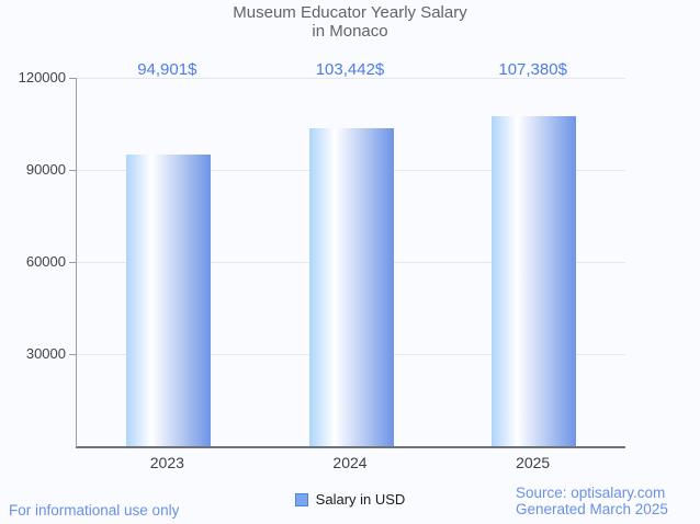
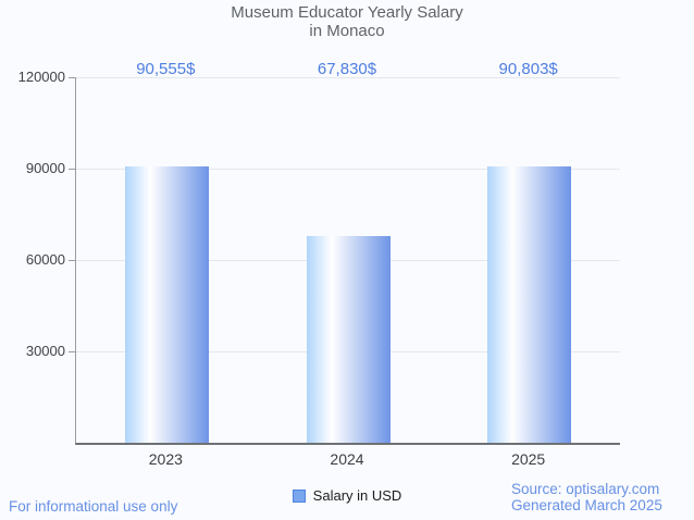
2023: 94,901 -> 90,555
2024: 103,442 -> 67,830
2025: 107,380 -> 90,803
